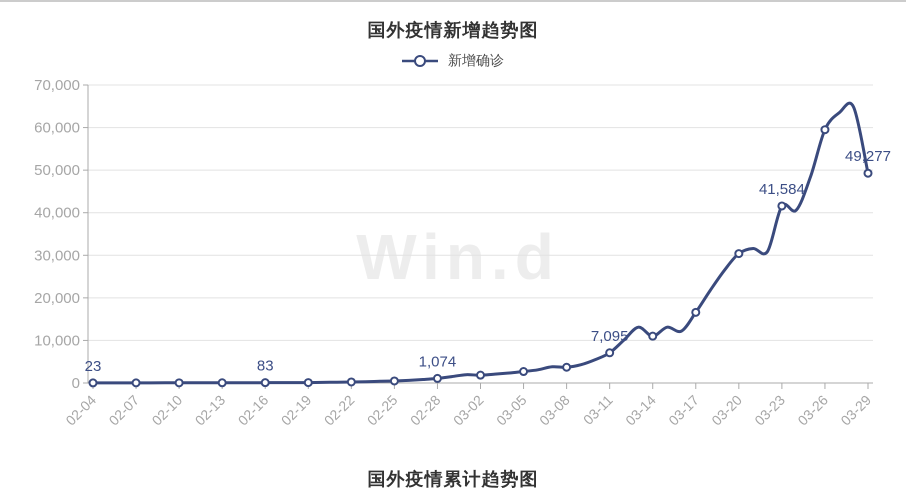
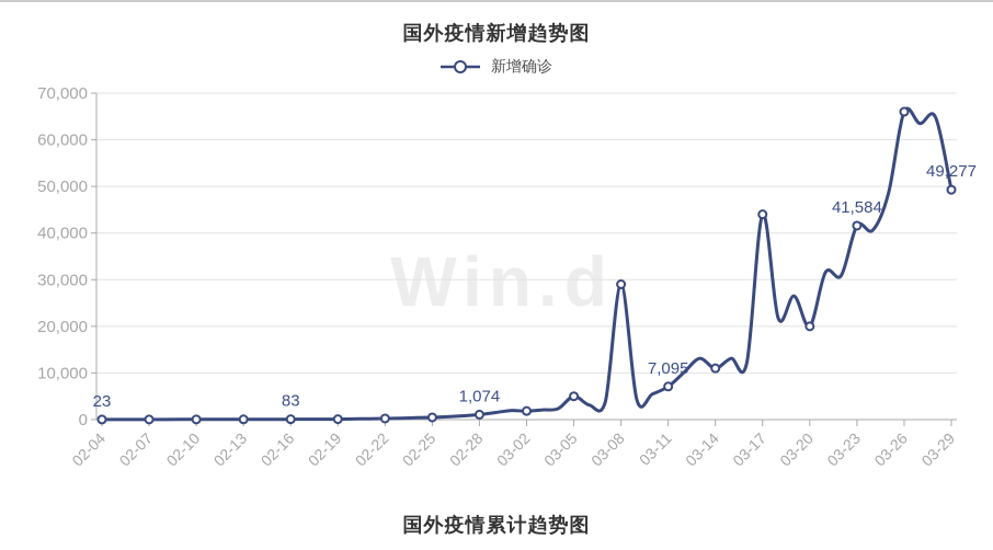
03-05: 3000 -> 5000
03-08: 4000 -> 29000
03-17: 17000 -> 44000
03-20: 30000 -> 20000
03-26: 60000 -> 66000
